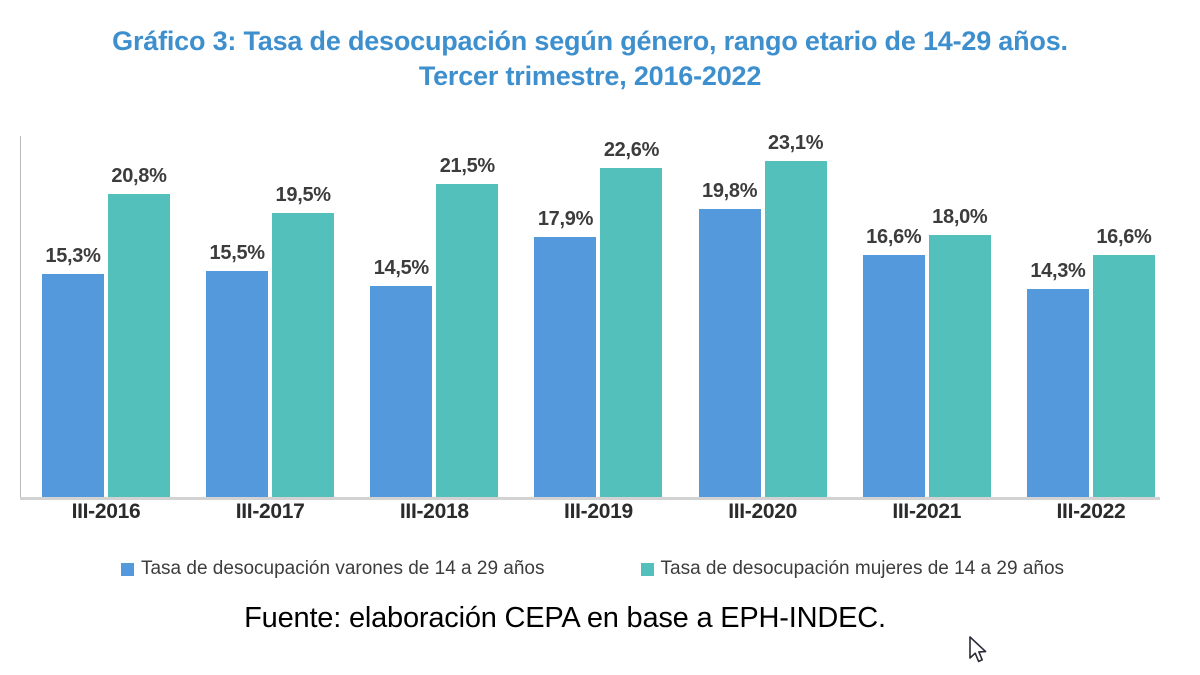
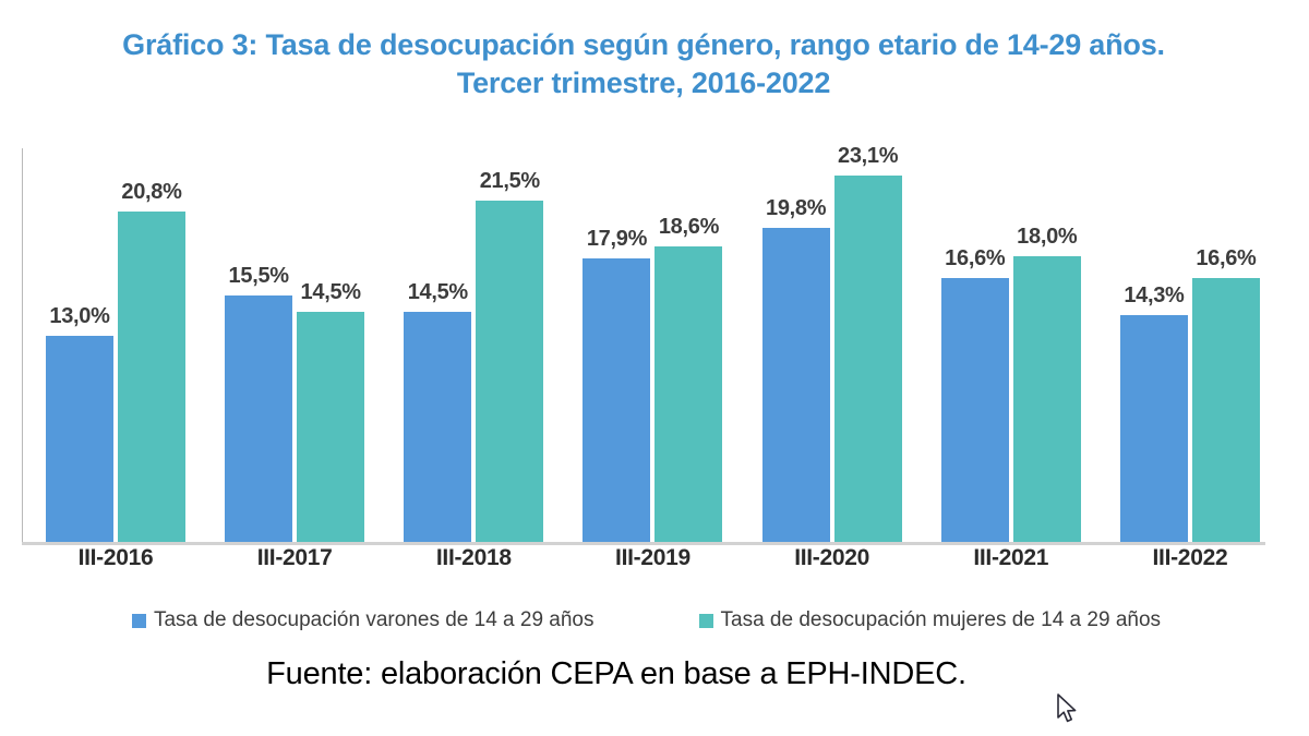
Tasa de desocupación varones de 14 a 29 años/III-2016: 15,3% -> 13,0%
Tasa de desocupación mujeres de 14 a 29 años/III-2017: 19,5% -> 14,5%
Tasa de desocupación mujeres de 14 a 29 años/III-2019: 22,6% -> 18,6%
